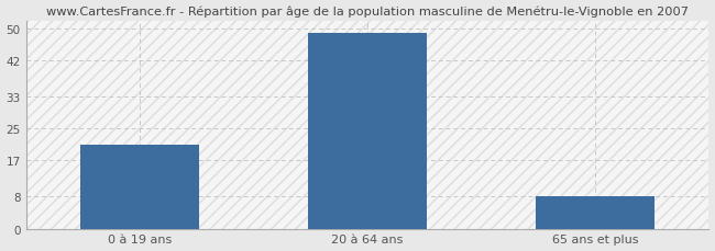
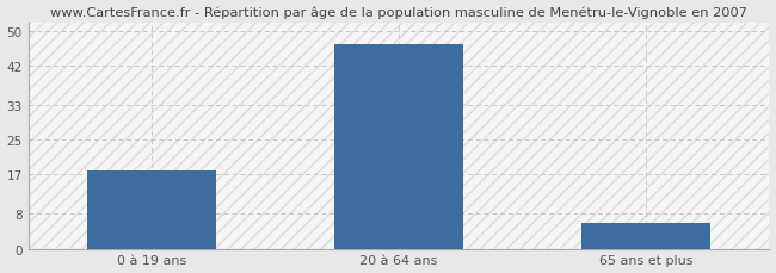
0 à 19 ans: 21 -> 18
20 à 64 ans: 49 -> 47
65 ans et plus: 8 -> 6
